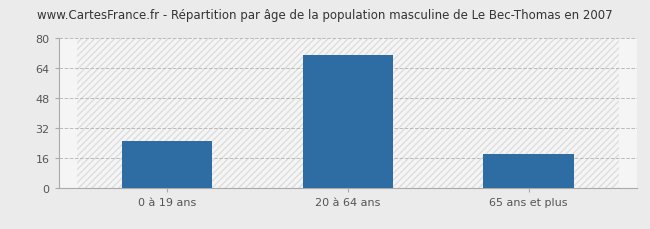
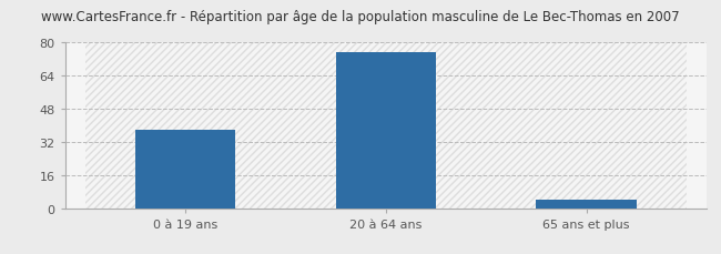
0 à 19 ans: 25 -> 38
20 à 64 ans: 71 -> 75
65 ans et plus: 18 -> 4
